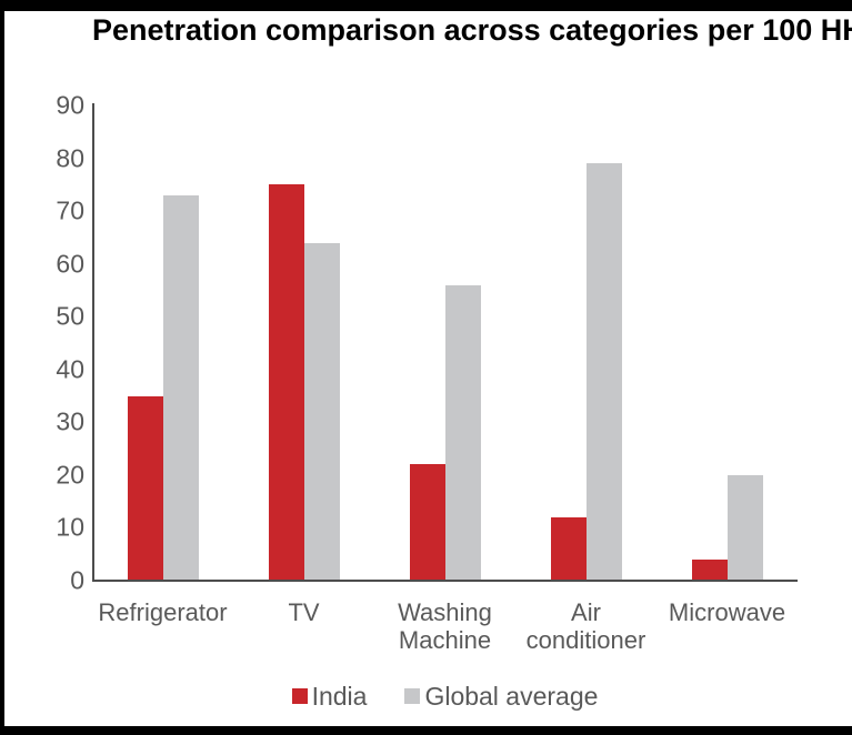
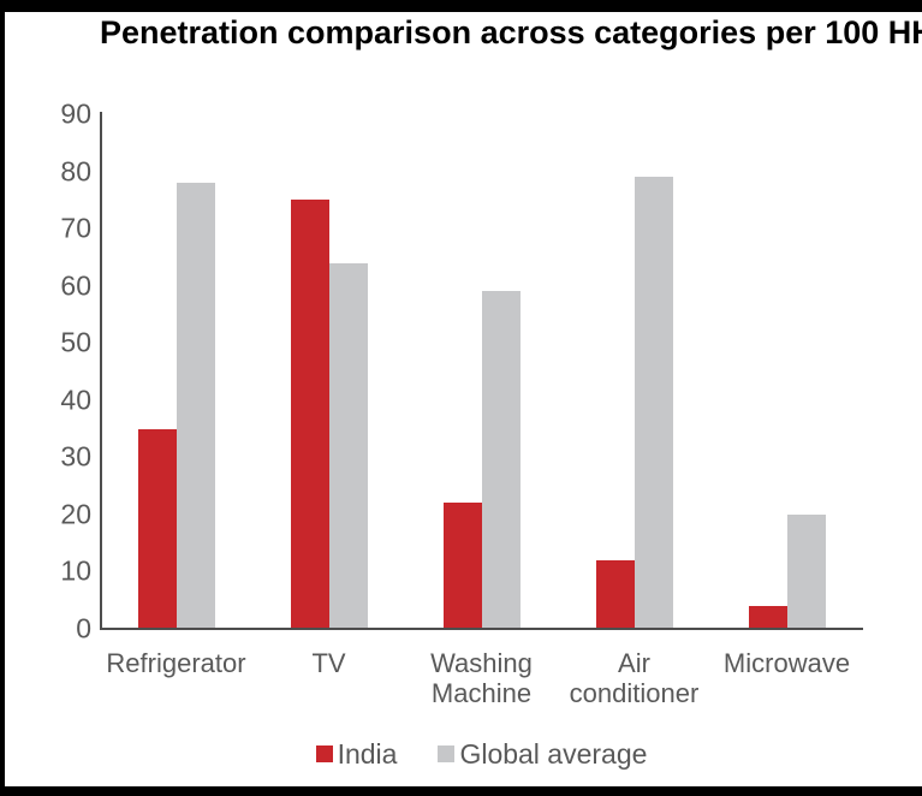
Global average/Refrigerator: 73 -> 78
Global average/Washing Machine: 56 -> 59
